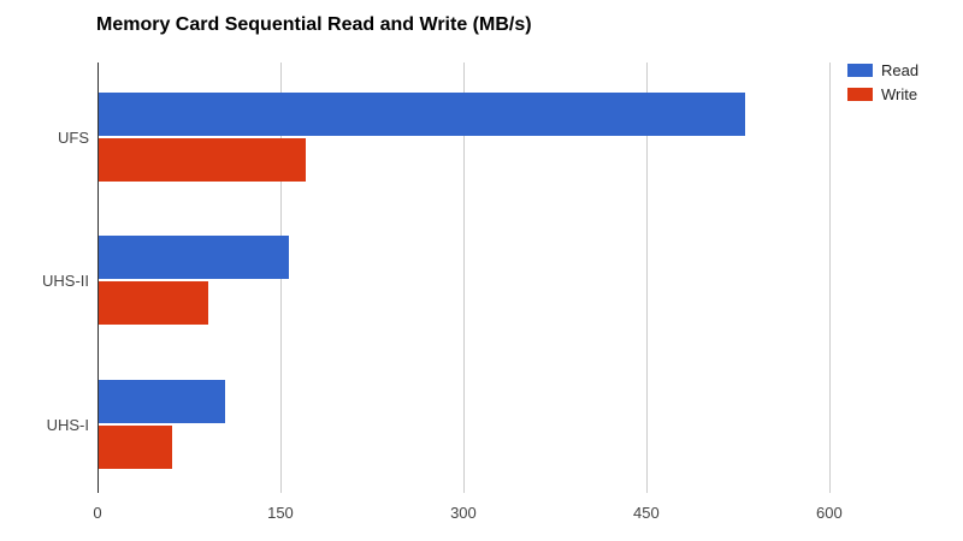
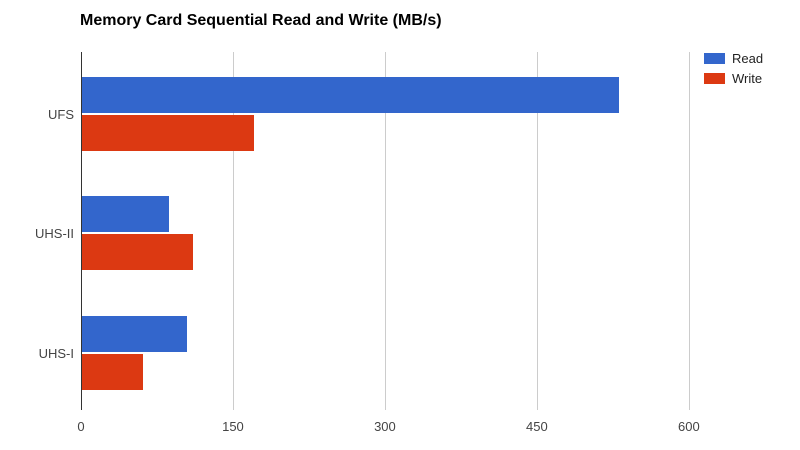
Read/UHS-II: 156 -> 86
Write/UHS-II: 90 -> 110
